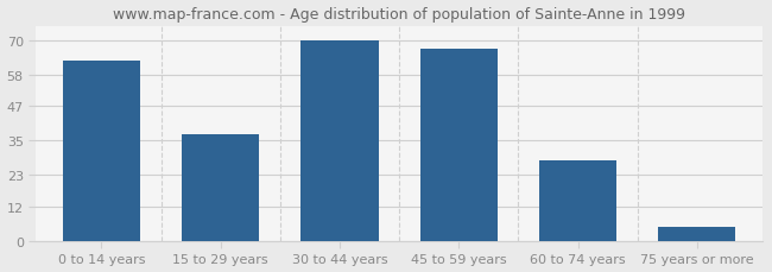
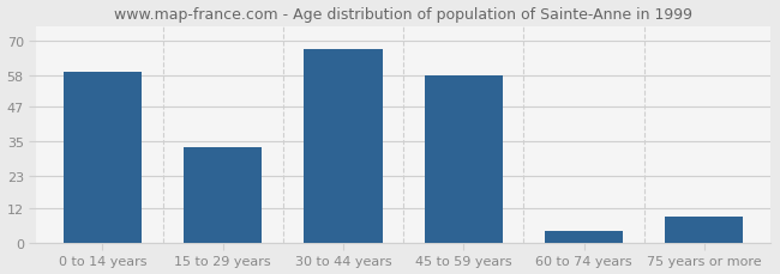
0 to 14 years: 63 -> 59
15 to 29 years: 37 -> 33
30 to 44 years: 70 -> 67
45 to 59 years: 67 -> 58
60 to 74 years: 28 -> 4
75 years or more: 5 -> 9
